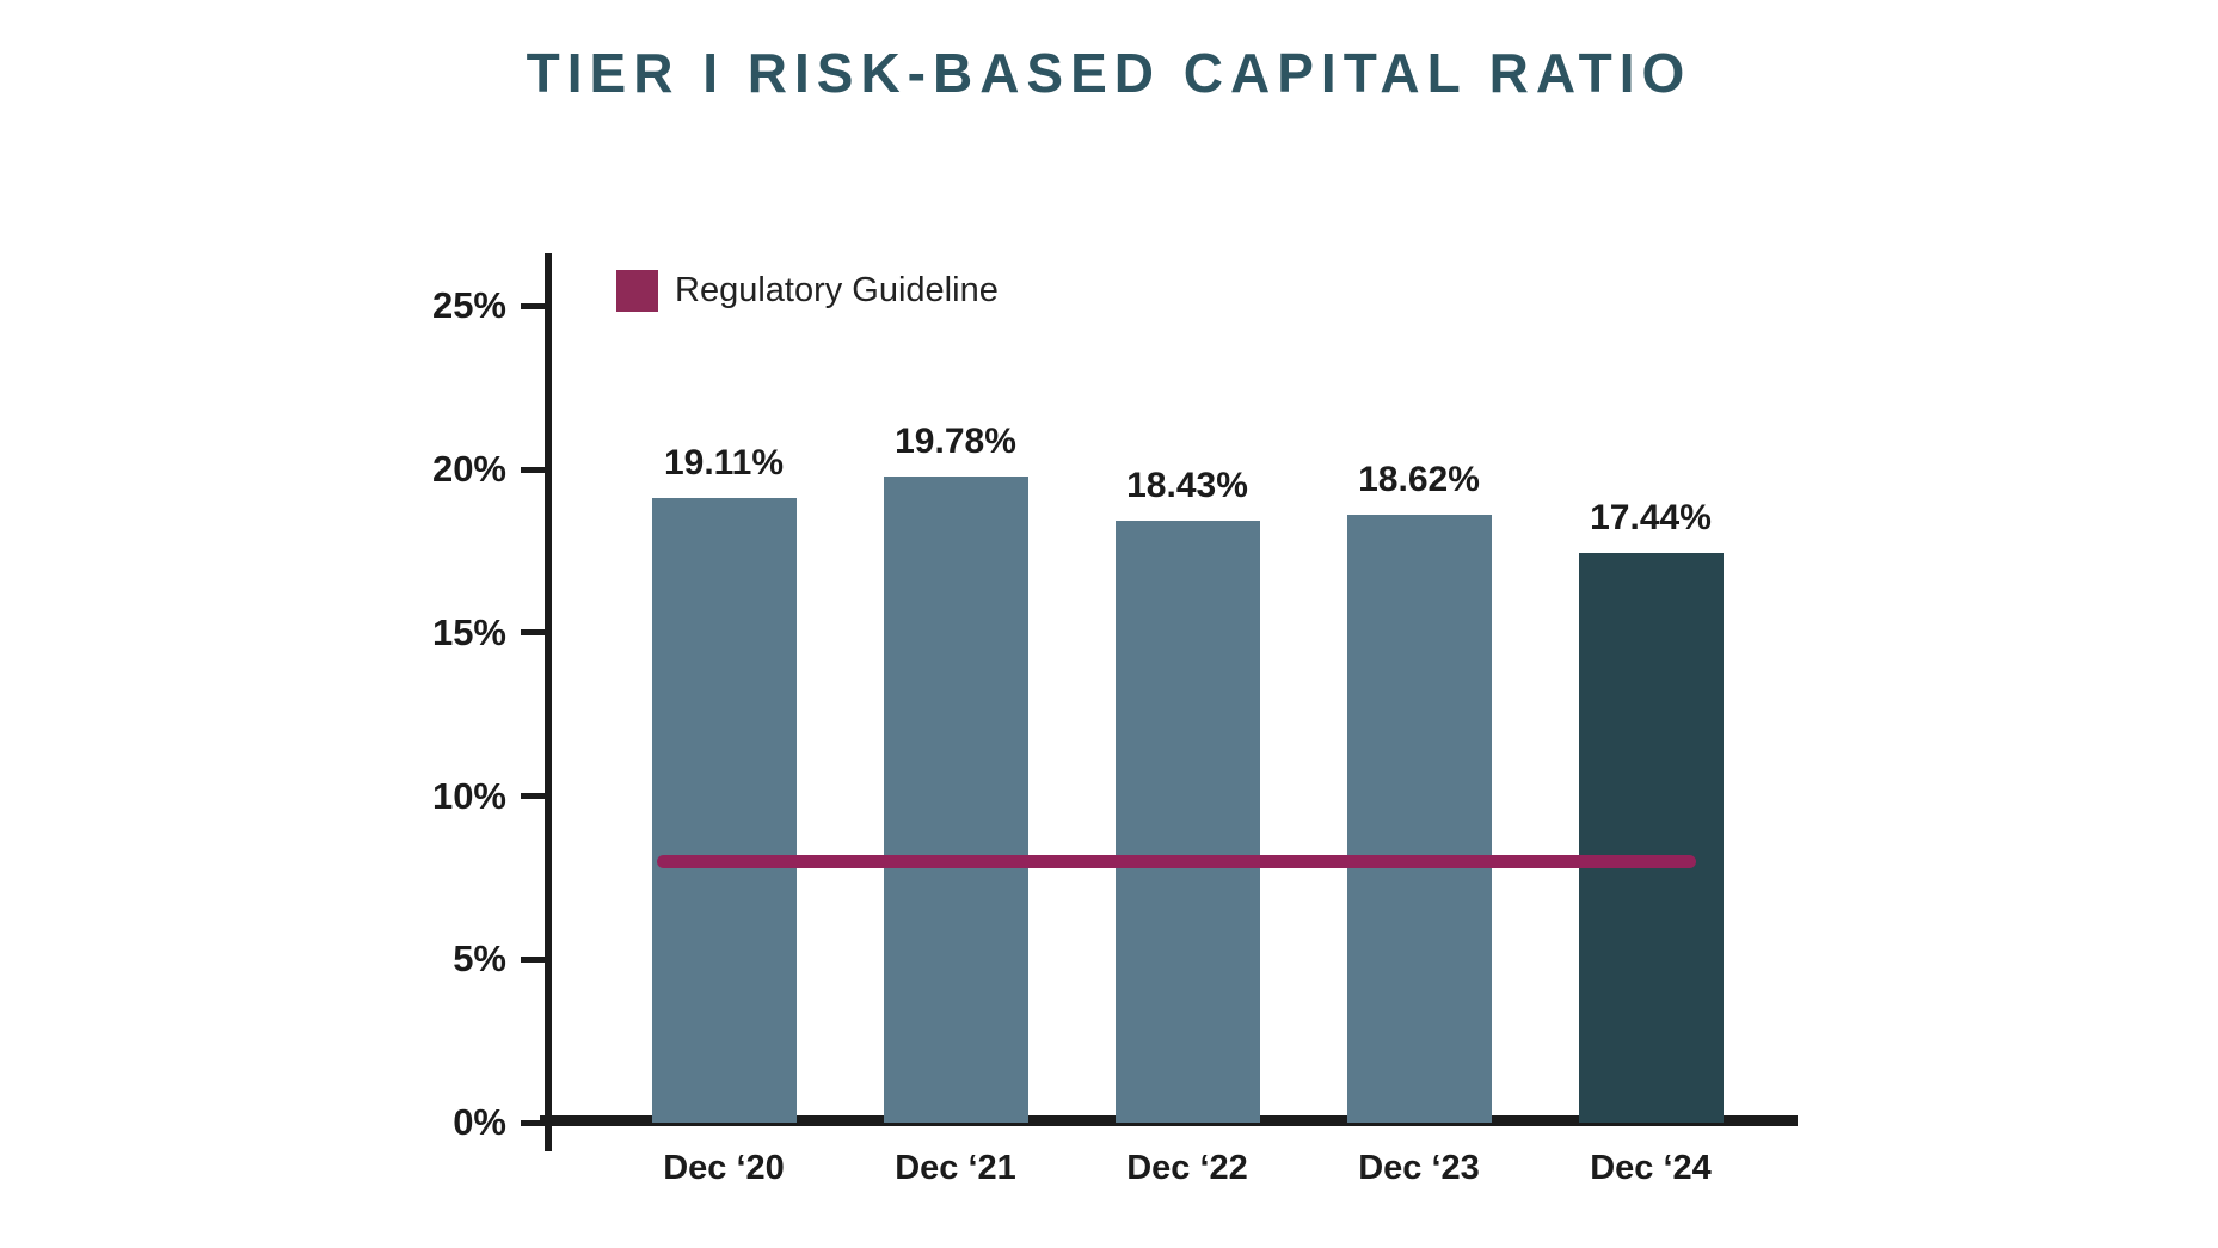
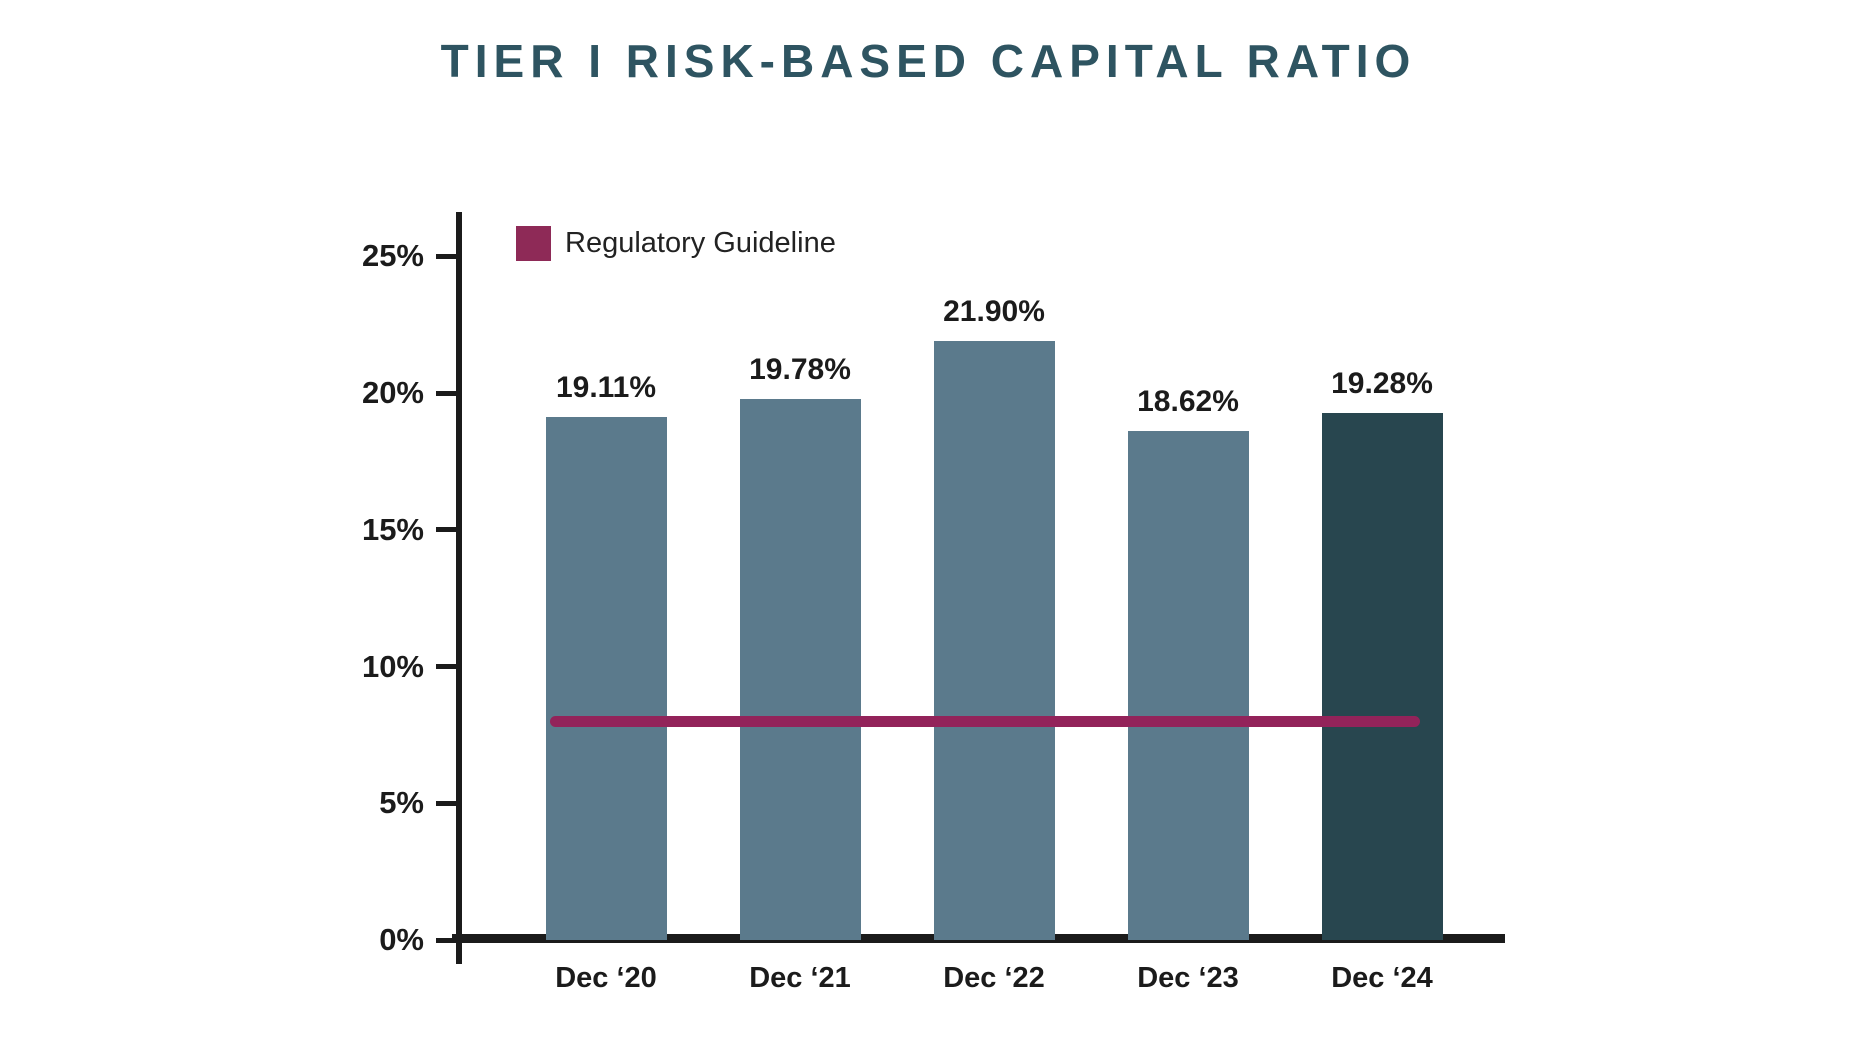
Dec ‘22: 18.43% -> 21.90%
Dec ‘24: 17.44% -> 19.28%
